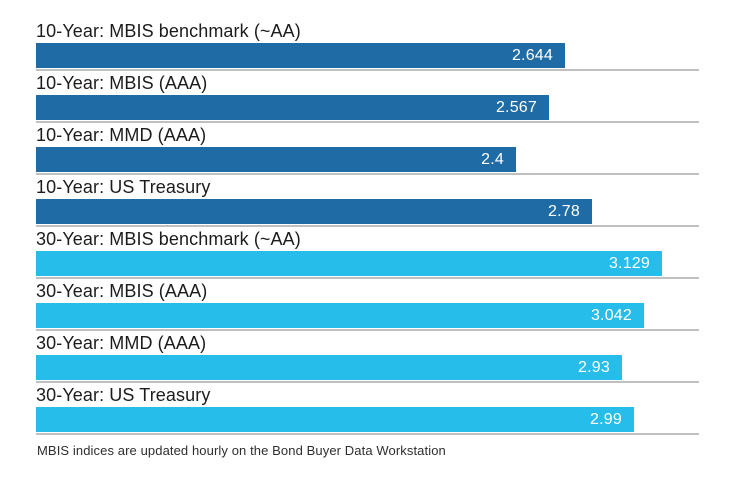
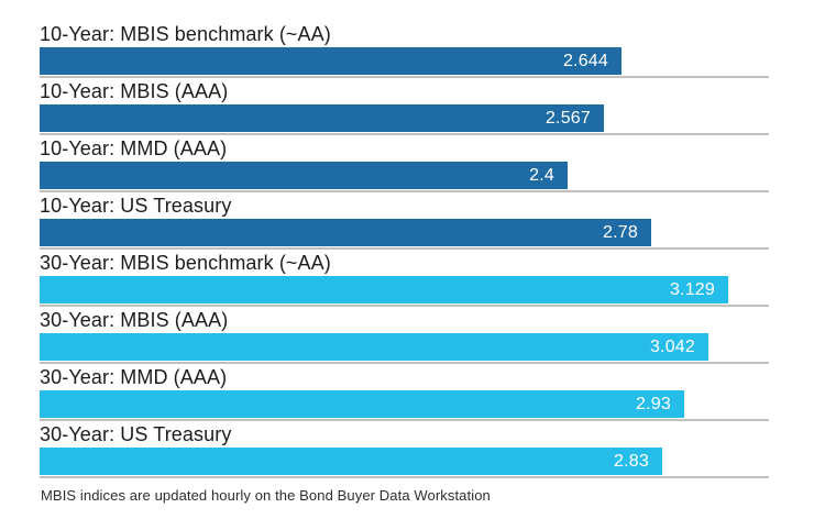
30-Year: US Treasury: 2.99 -> 2.83
